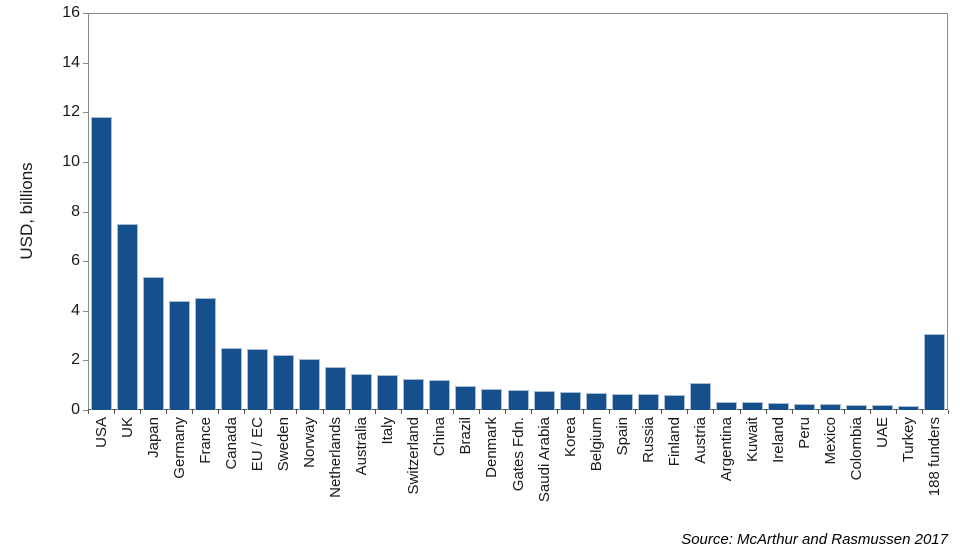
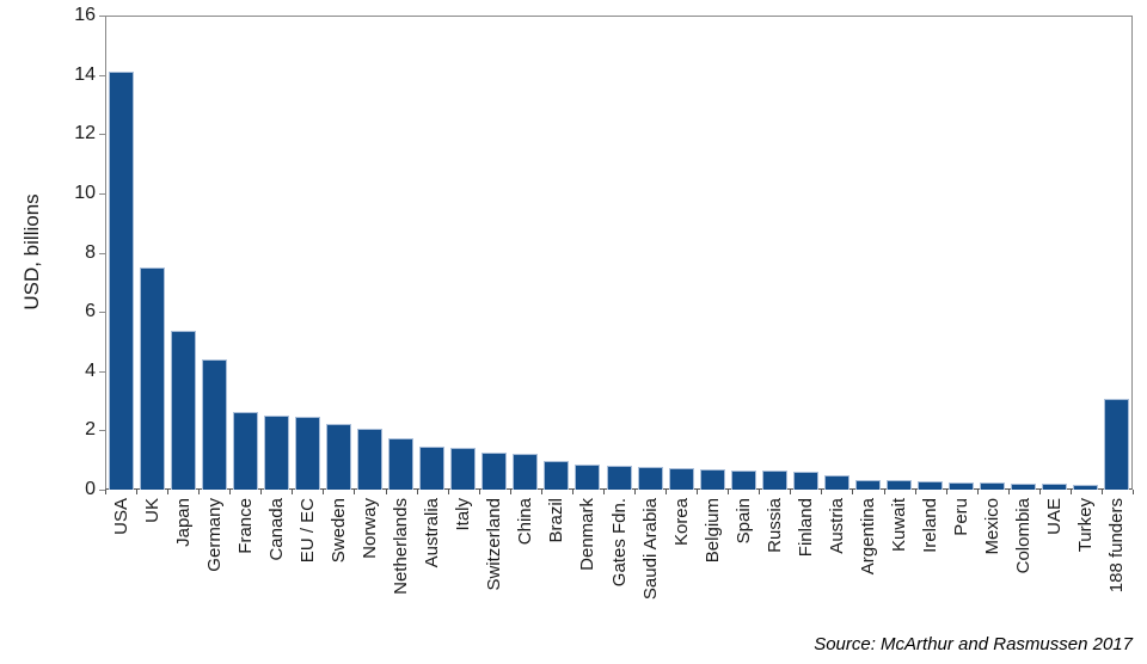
USA: 11.8 -> 14.1
France: 4.5 -> 2.6
Austria: 1.1 -> 0.5
